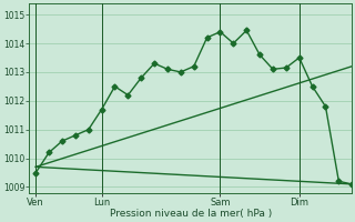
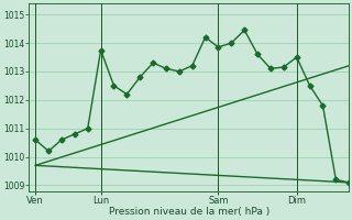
Ven: 1009.50 -> 1010.60
Lun: 1011.70 -> 1013.75
Sam: 1014.40 -> 1013.85
